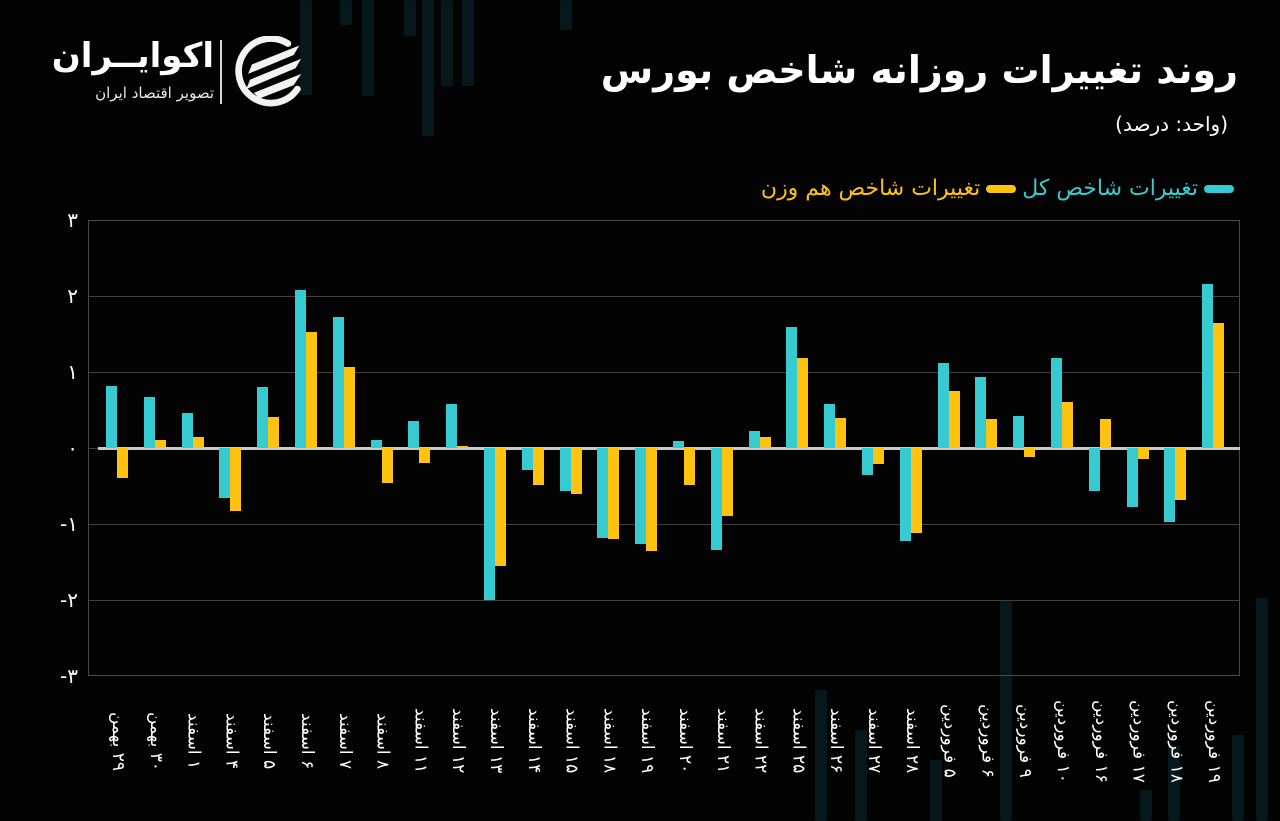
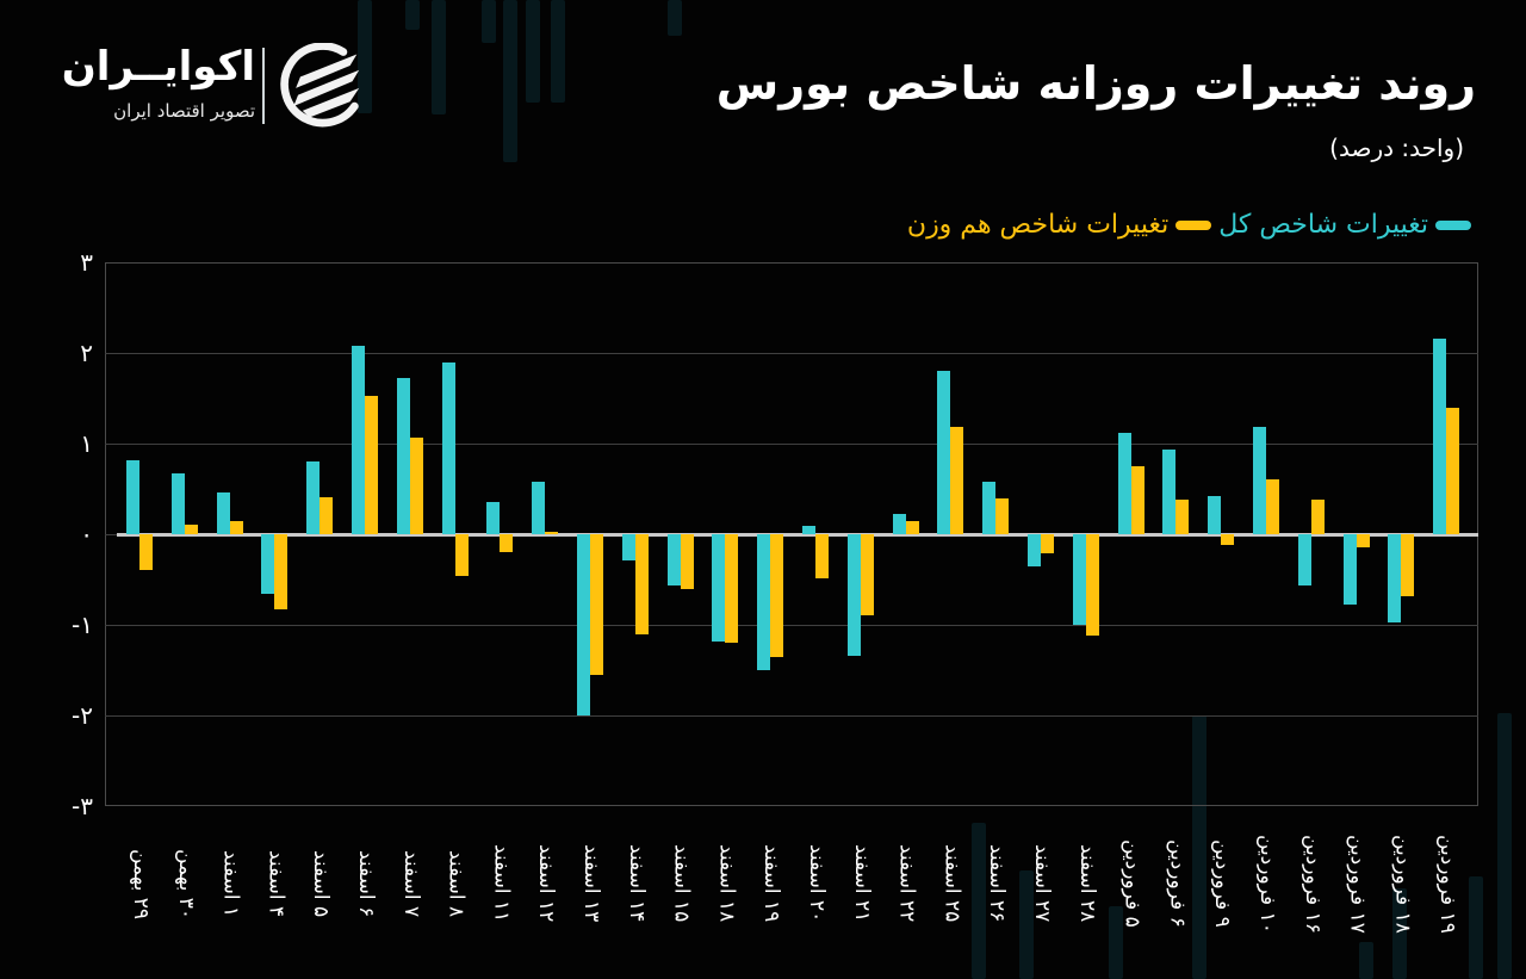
تغییرات شاخص کل/۸ اسفند: 0.1 -> 1.9
تغییرات شاخص هم وزن/۱۴ اسفند: -0.5 -> -1.1
تغییرات شاخص کل/۱۹ اسفند: -1.3 -> -1.5
تغییرات شاخص کل/۲۵ اسفند: 1.6 -> 1.8
تغییرات شاخص کل/۲۸ اسفند: -1.2 -> -1.0
تغییرات شاخص هم وزن/۱۹ فروردین: 1.6 -> 1.4
